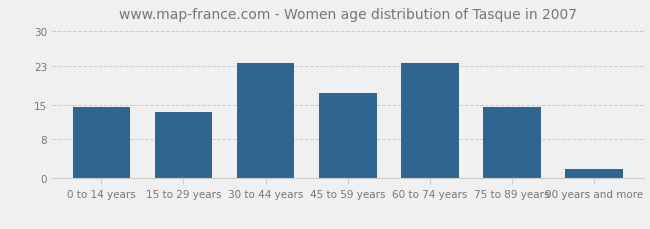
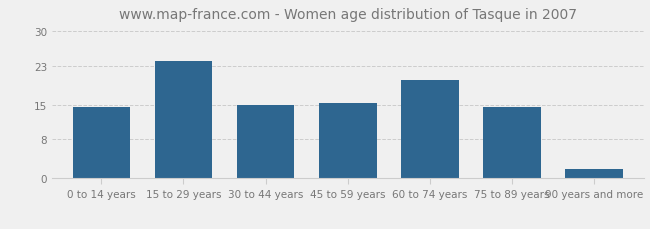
15 to 29 years: 13.5 -> 24.0
30 to 44 years: 23.5 -> 15.0
45 to 59 years: 17.5 -> 15.5
60 to 74 years: 23.5 -> 20.0
